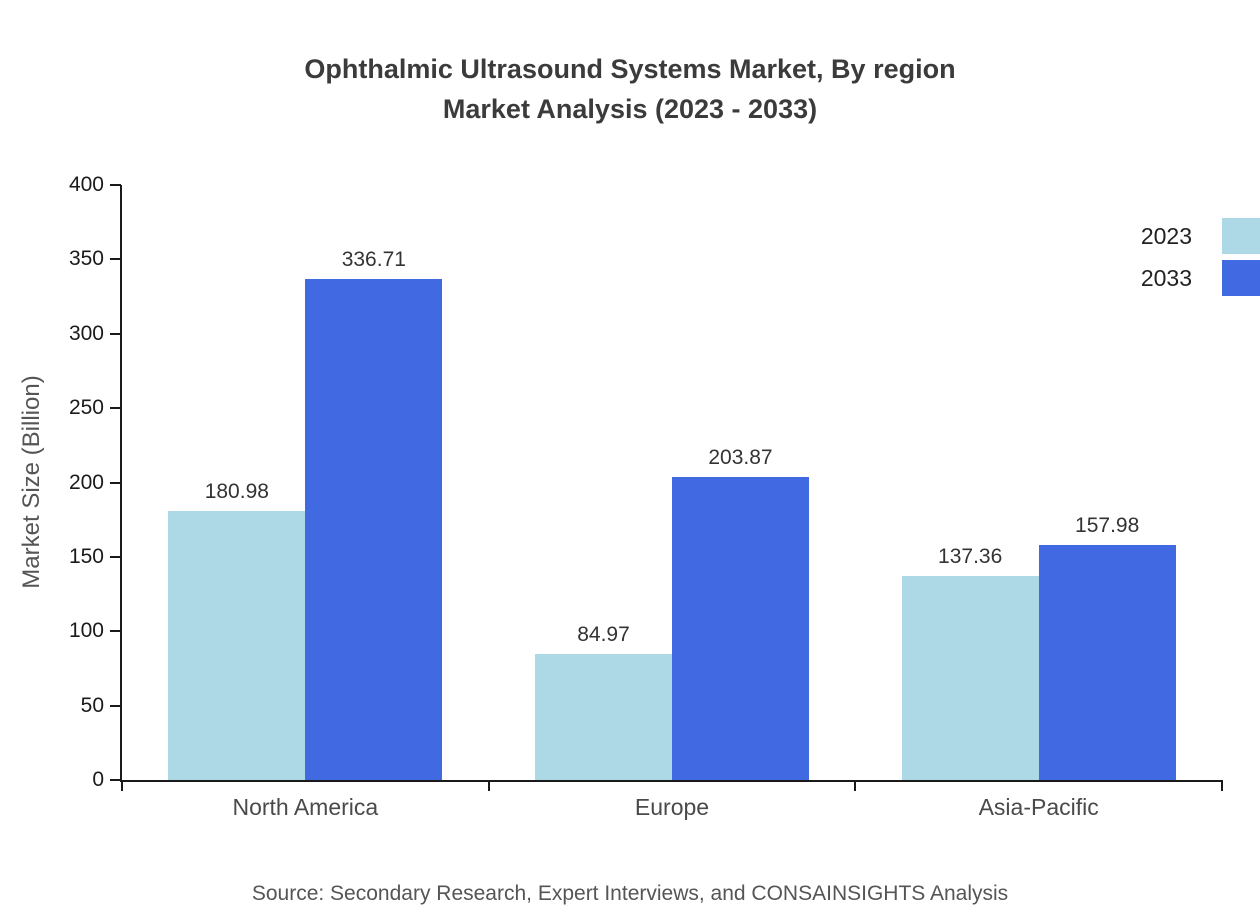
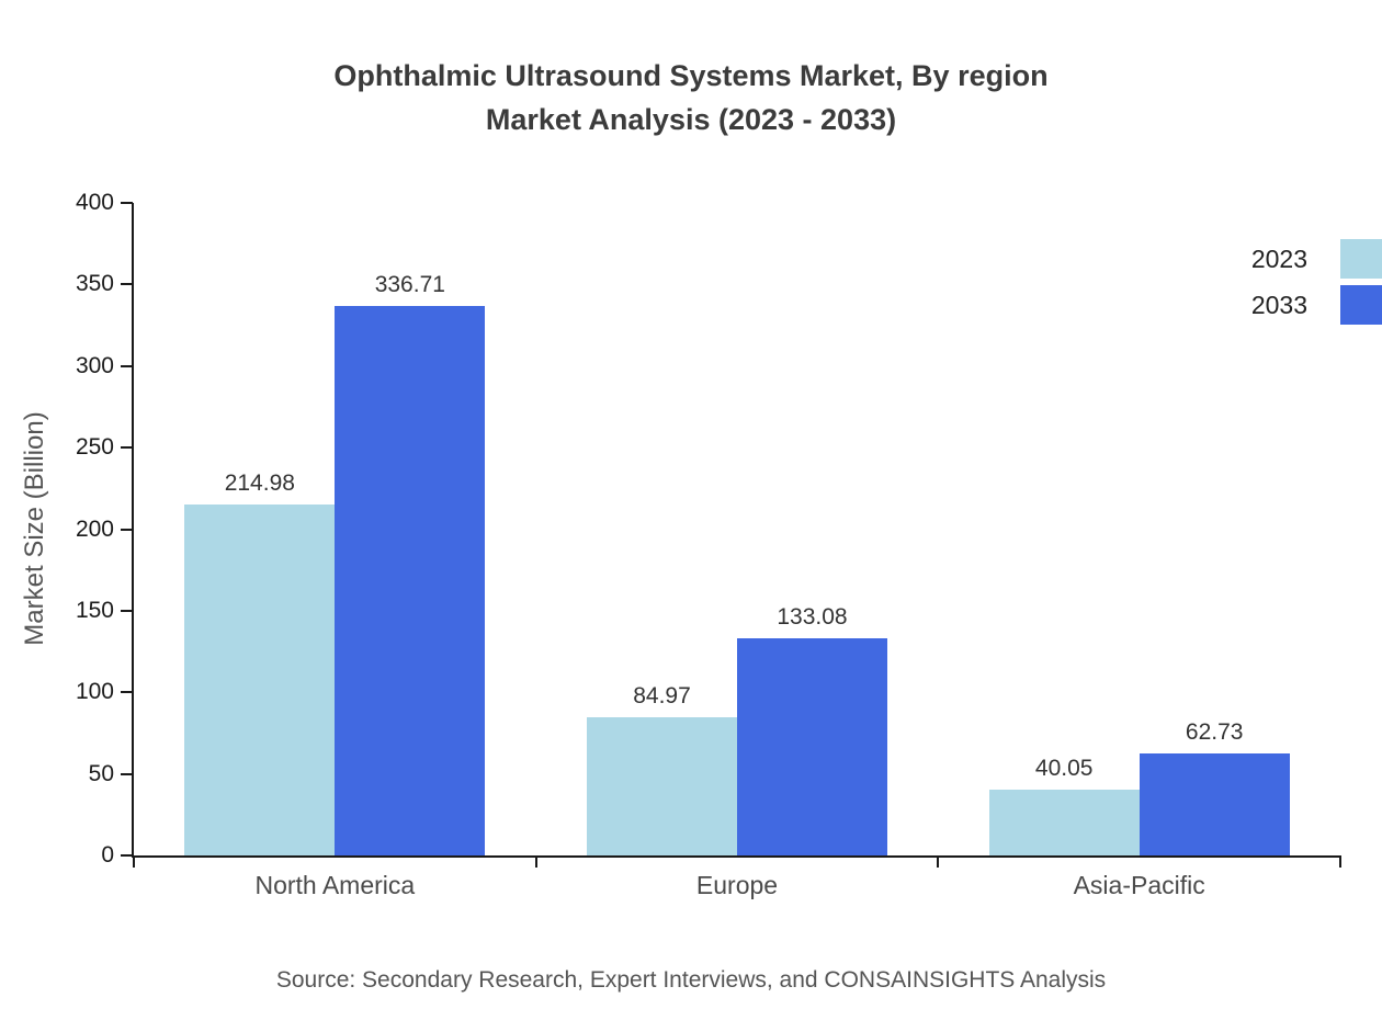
2023/North America: 180.98 -> 214.98
2033/Europe: 203.87 -> 133.08
2023/Asia-Pacific: 137.36 -> 40.05
2033/Asia-Pacific: 157.98 -> 62.73
